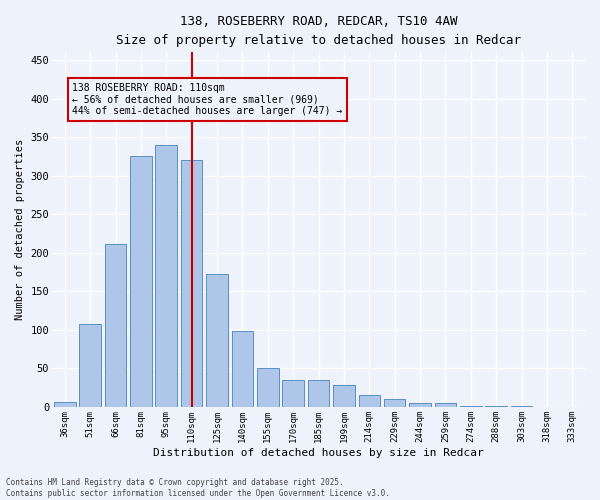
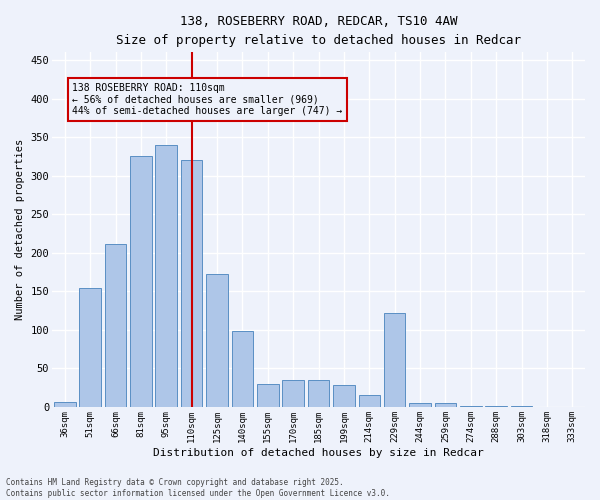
51sqm: 107 -> 154
155sqm: 50 -> 30
229sqm: 10 -> 122
